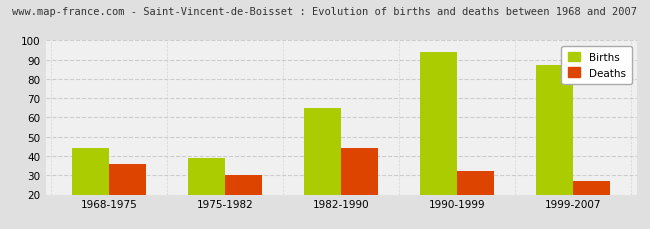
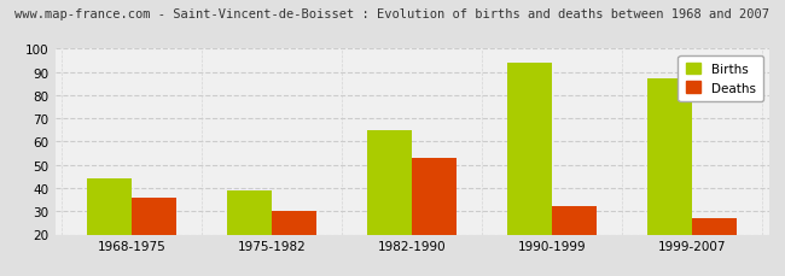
Deaths/1982-1990: 44 -> 53
